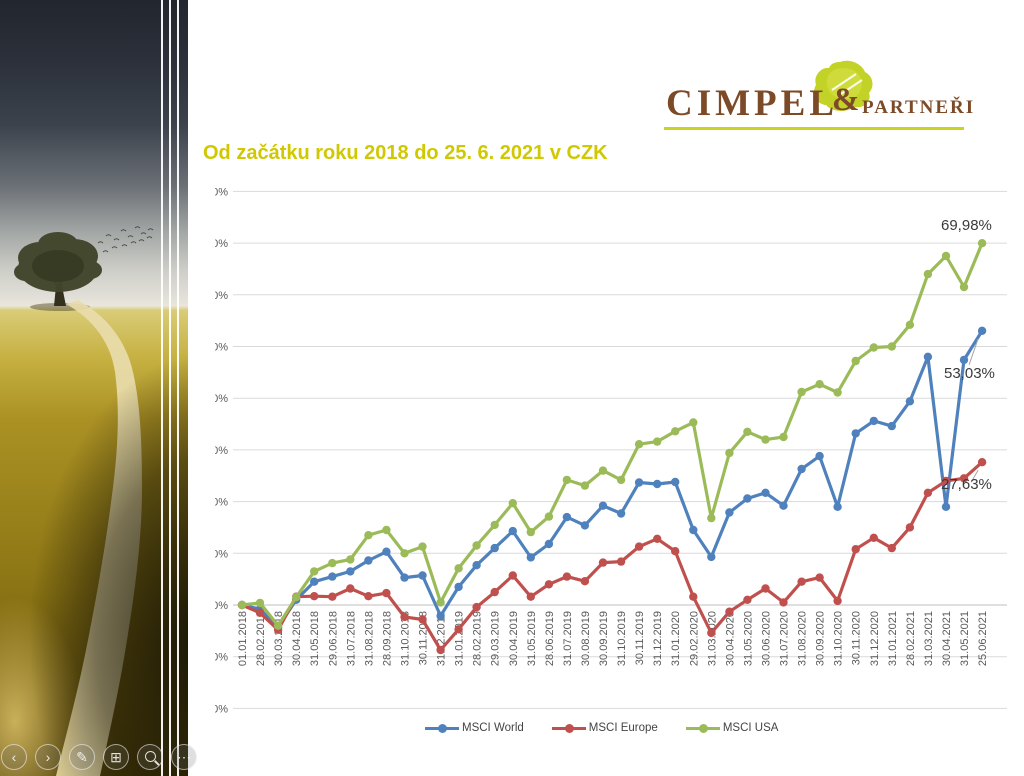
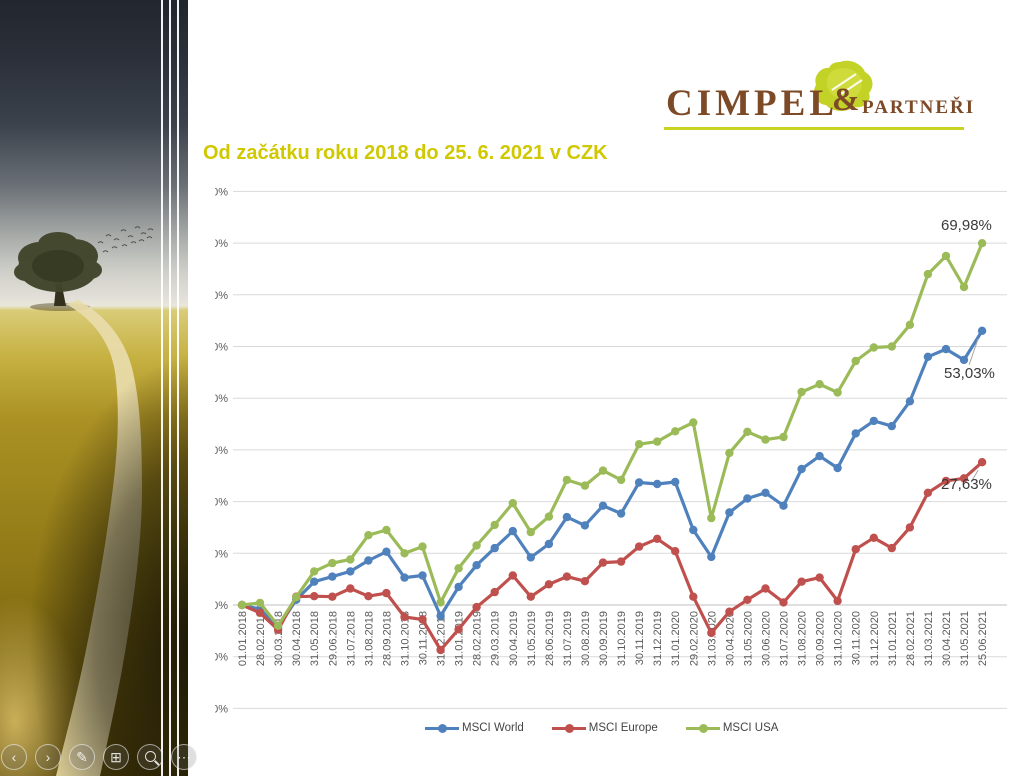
MSCI World/31.10.2020: 19% -> 26%
MSCI World/30.04.2021: 19% -> 50%
